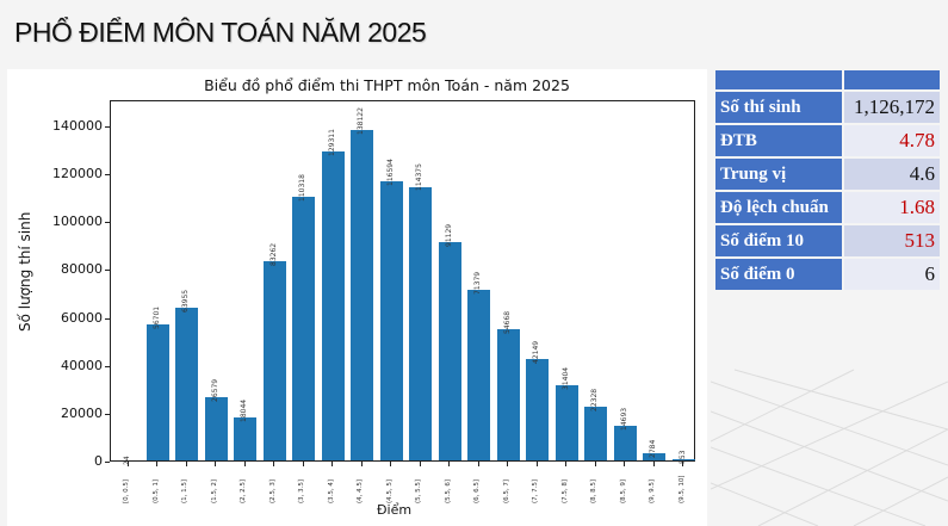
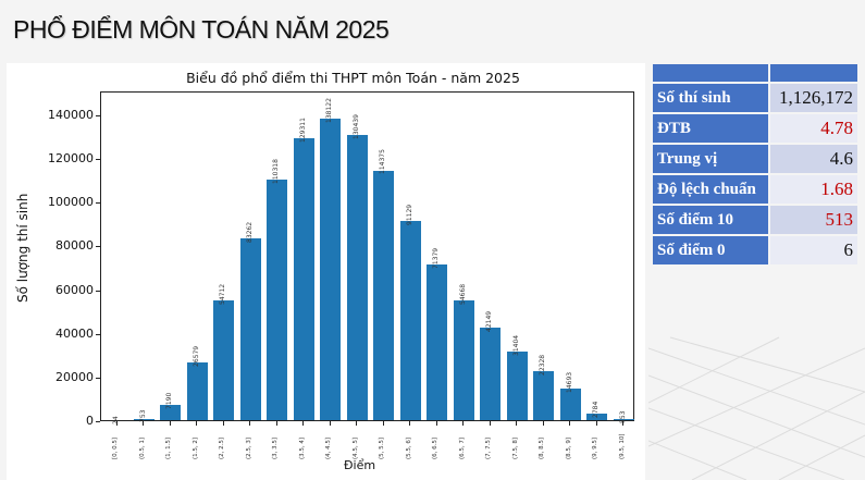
(0.5, 1]: 56701 -> 753
(1, 1.5]: 63955 -> 7190
(2, 2.5]: 18044 -> 54712
(4.5, 5]: 116594 -> 130439
